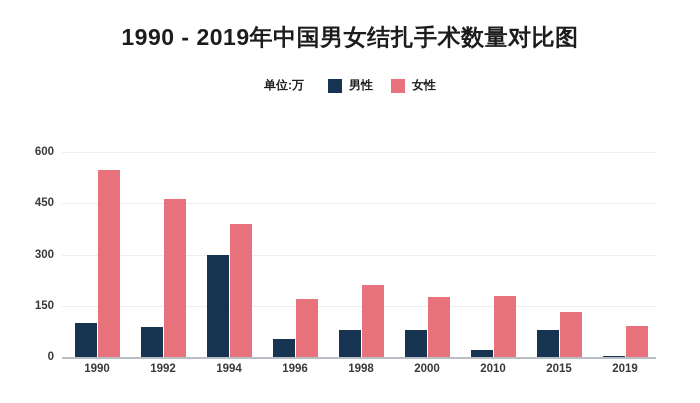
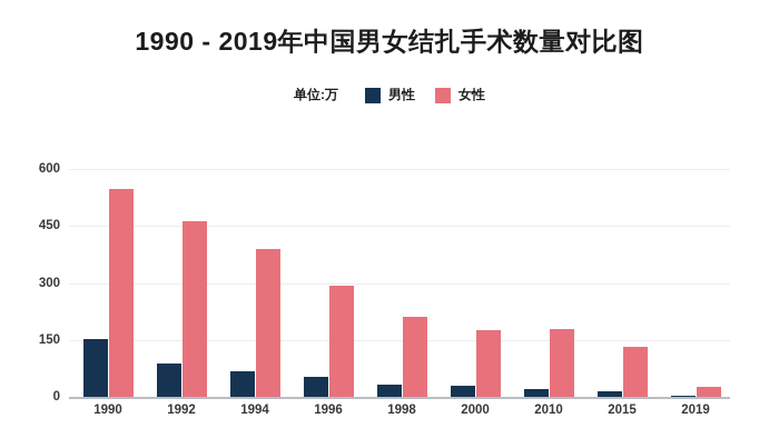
男性/1990: 100 -> 150
男性/1994: 300 -> 70
女性/1996: 170 -> 290
男性/1998: 80 -> 30
男性/2000: 80 -> 30
男性/2015: 80 -> 10
女性/2019: 90 -> 20
